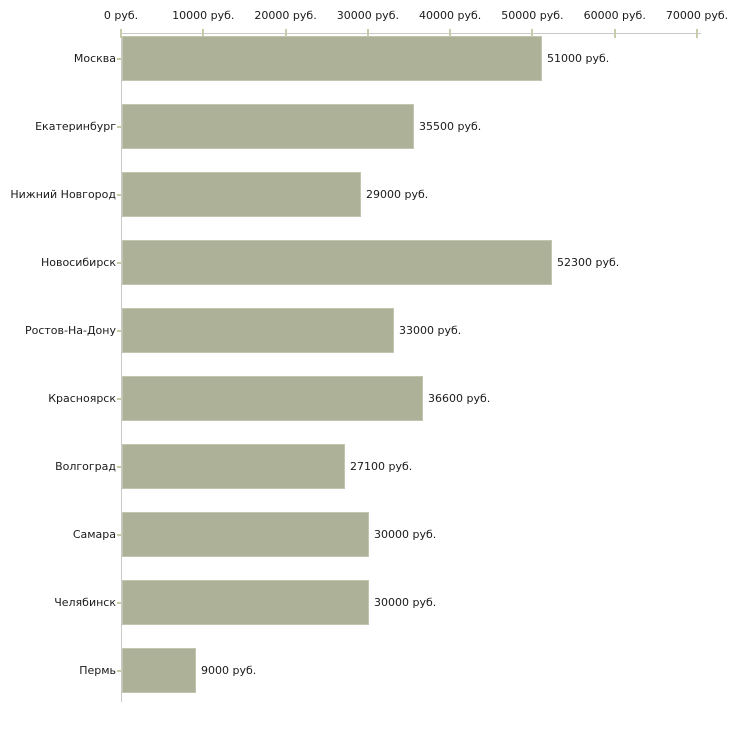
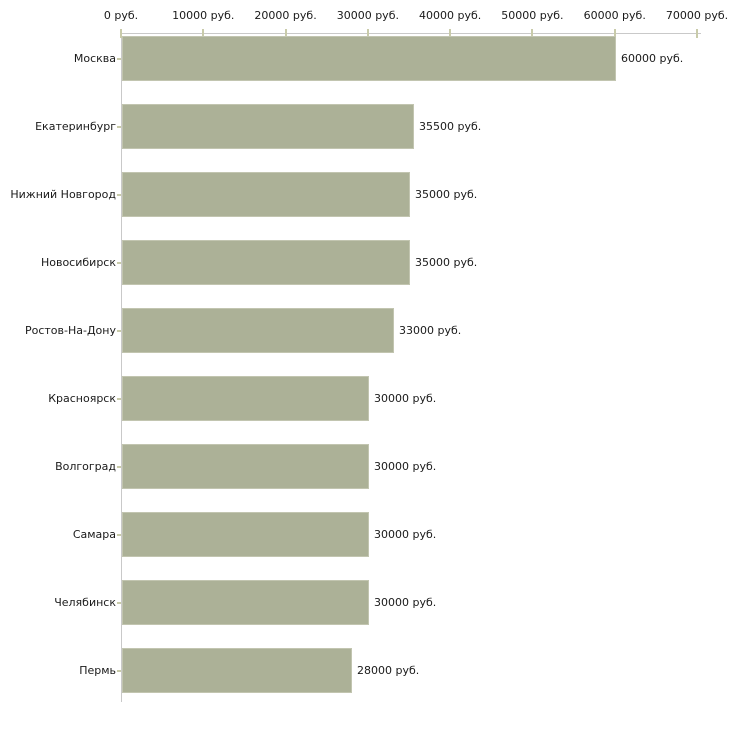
Москва: 51000 -> 60000
Нижний Новгород: 29000 -> 35000
Новосибирск: 52300 -> 35000
Красноярск: 36600 -> 30000
Волгоград: 27100 -> 30000
Пермь: 9000 -> 28000
